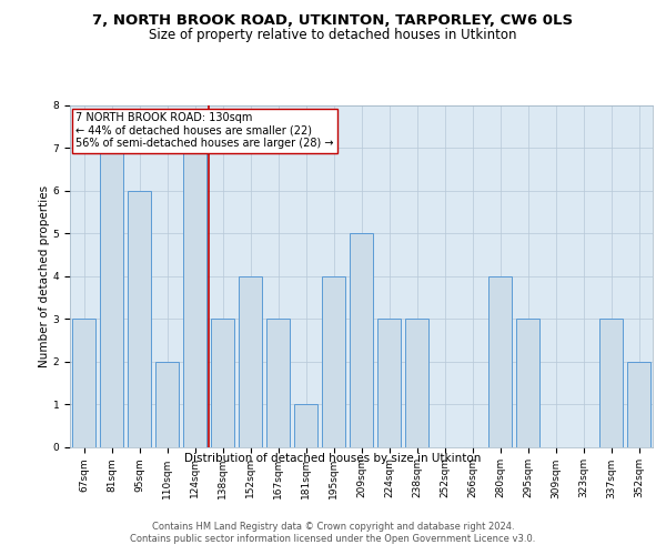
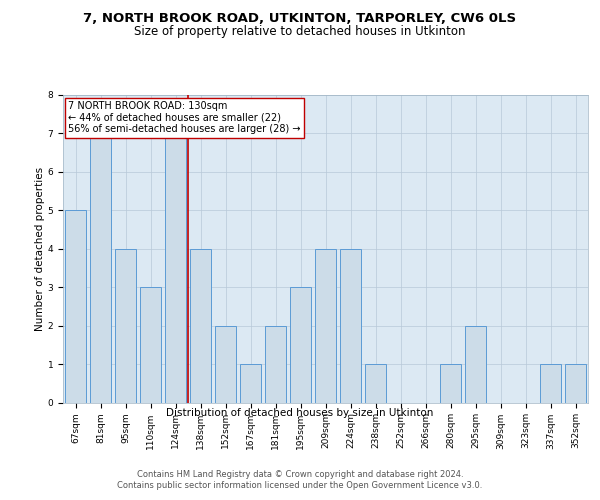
67sqm: 3 -> 5
95sqm: 6 -> 4
110sqm: 2 -> 3
138sqm: 3 -> 4
152sqm: 4 -> 2
167sqm: 3 -> 1
181sqm: 1 -> 2
195sqm: 4 -> 3
209sqm: 5 -> 4
224sqm: 3 -> 4
238sqm: 3 -> 1
280sqm: 4 -> 1
295sqm: 3 -> 2
337sqm: 3 -> 1
352sqm: 2 -> 1
